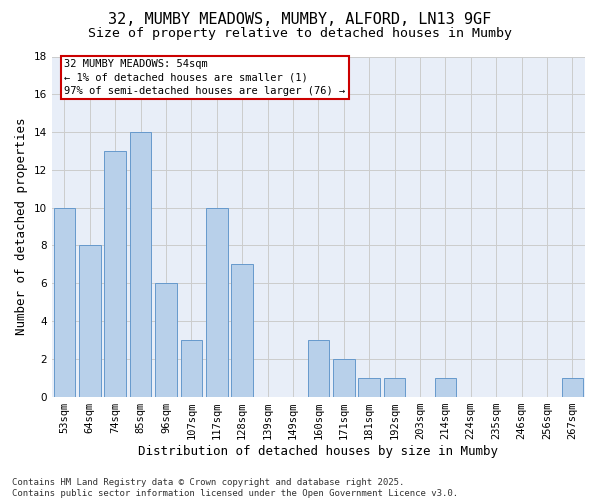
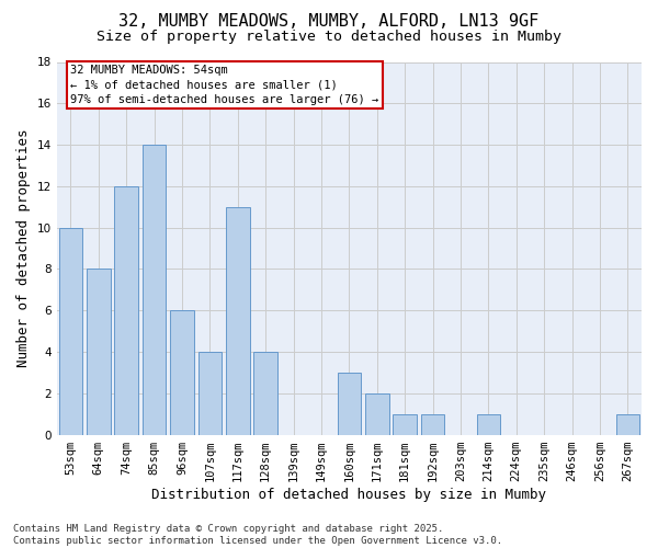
74sqm: 13 -> 12
107sqm: 3 -> 4
117sqm: 10 -> 11
128sqm: 7 -> 4
